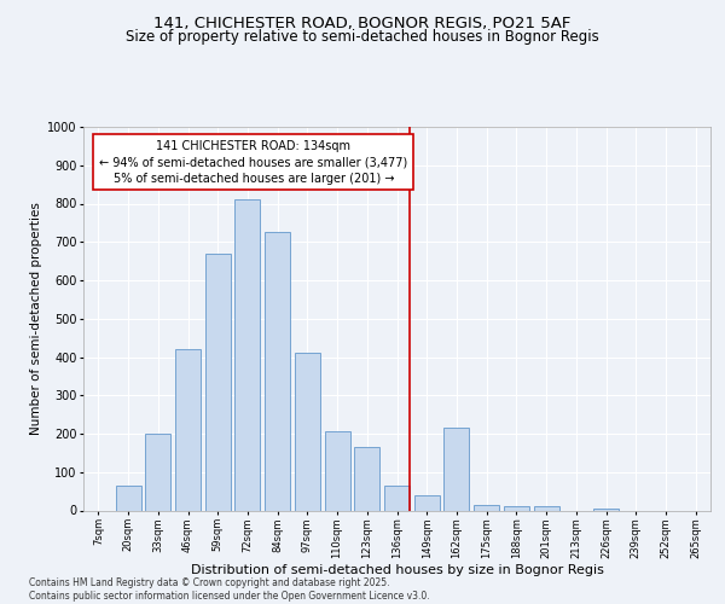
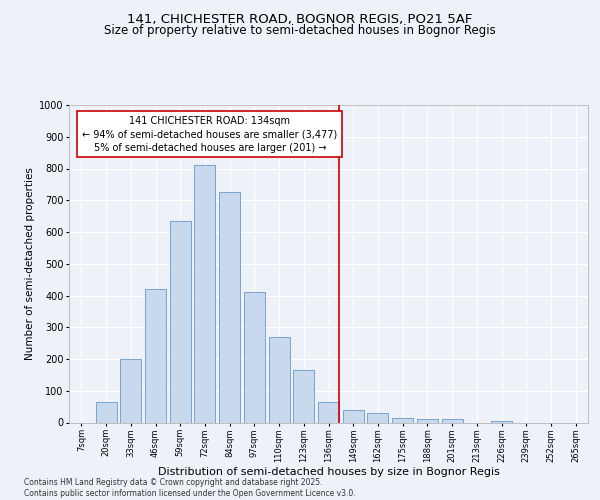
59sqm: 670 -> 635
110sqm: 205 -> 270
162sqm: 215 -> 30
